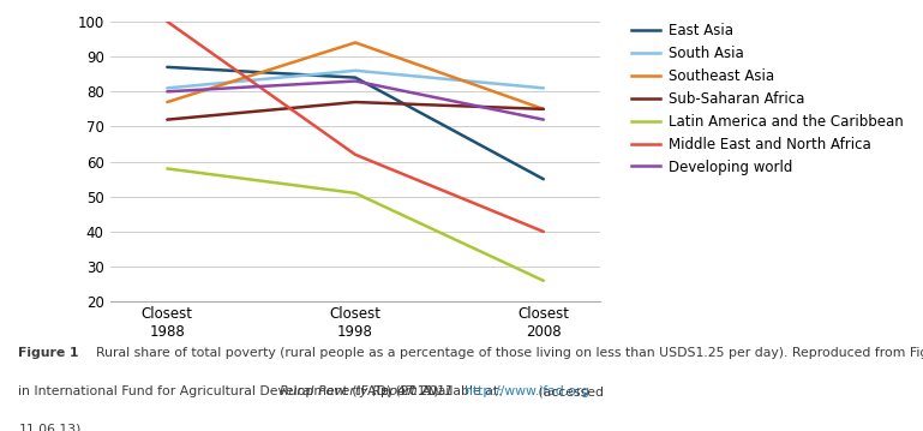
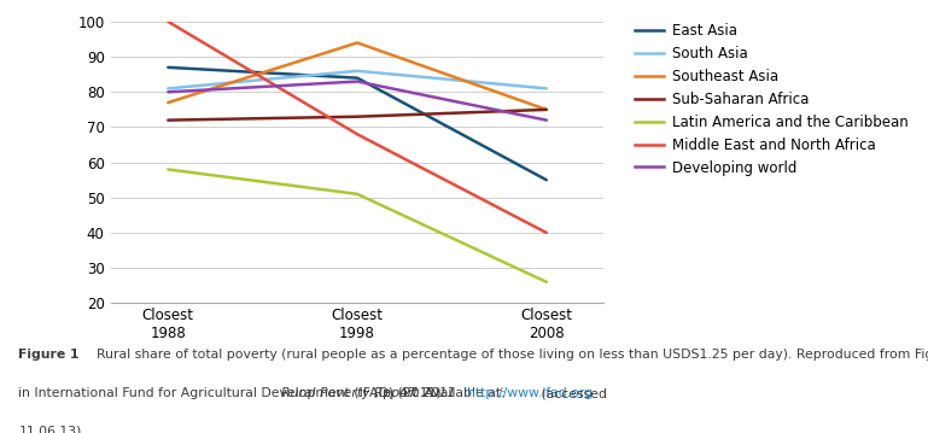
Sub-Saharan Africa/Closest 1998: 77 -> 73
Middle East and North Africa/Closest 1998: 62 -> 68
